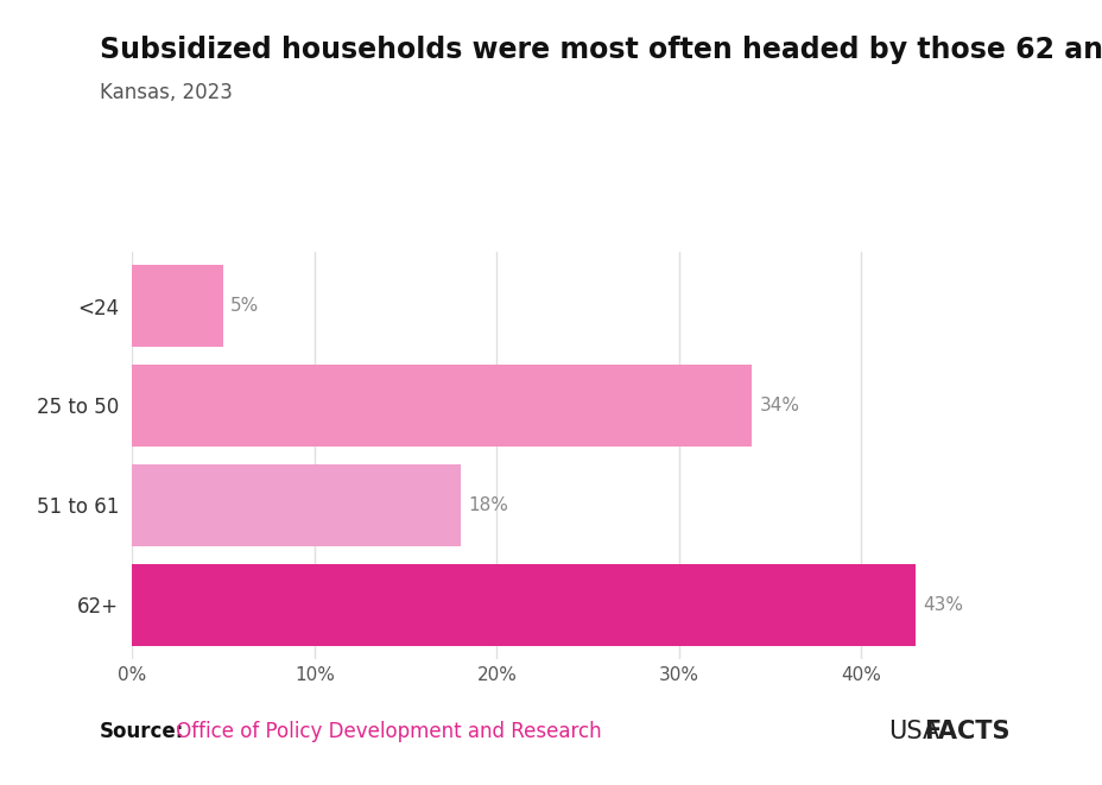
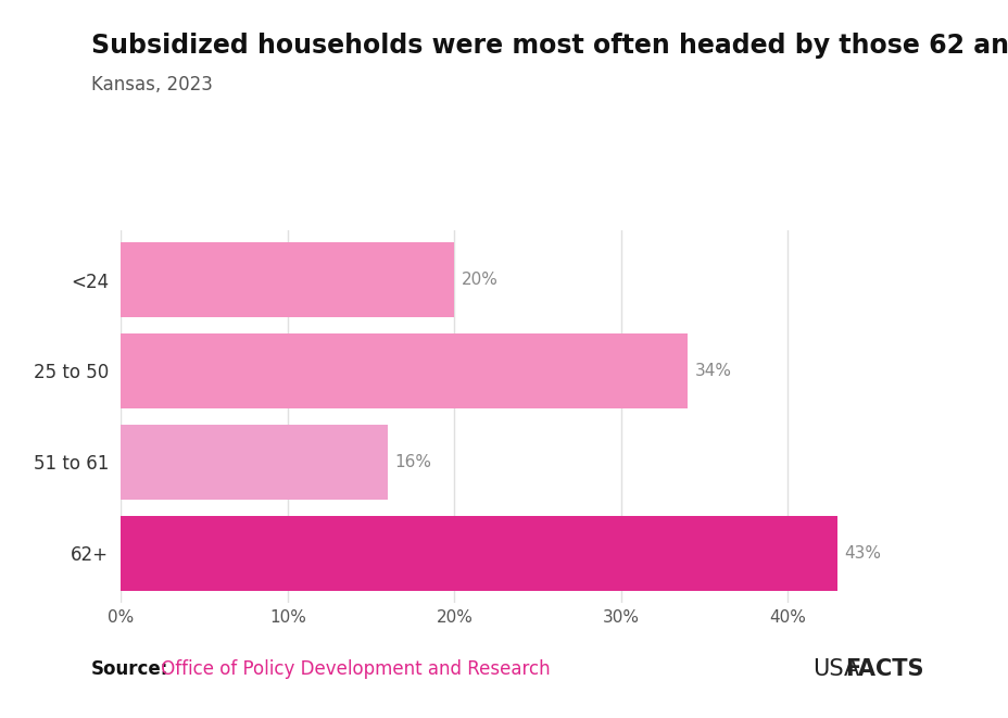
<24: 5% -> 20%
51 to 61: 18% -> 16%
